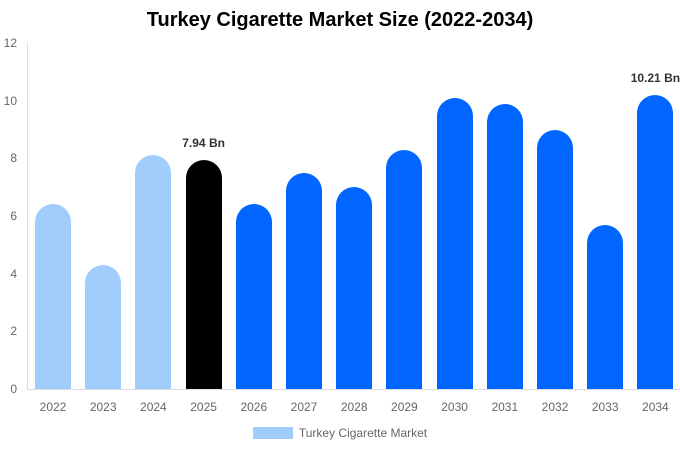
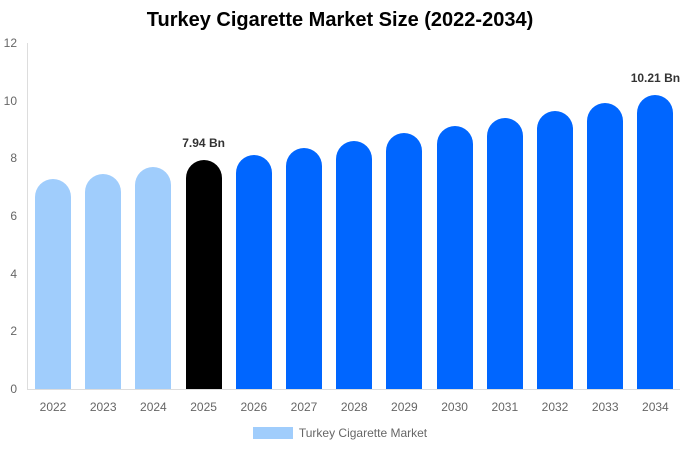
2022: 6.4 -> 7.3
2023: 4.3 -> 7.5
2024: 8.1 -> 7.7
2026: 6.4 -> 8.1
2027: 7.5 -> 8.4
2028: 7.0 -> 8.6
2029: 8.3 -> 8.9
2030: 10.1 -> 9.1
2031: 9.9 -> 9.4
2032: 9.0 -> 9.6
2033: 5.7 -> 9.9
